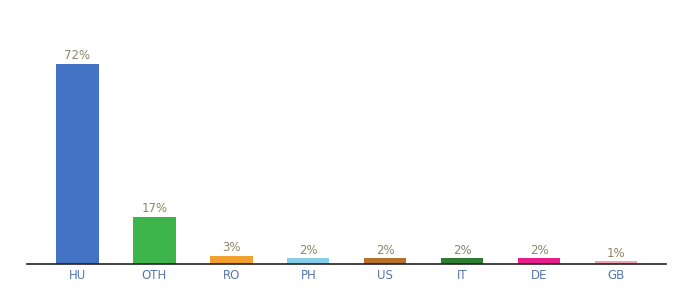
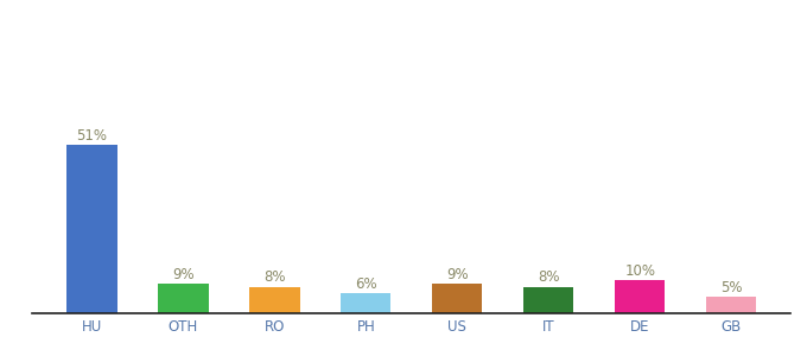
HU: 72% -> 51%
OTH: 17% -> 9%
RO: 3% -> 8%
PH: 2% -> 6%
US: 2% -> 9%
IT: 2% -> 8%
DE: 2% -> 10%
GB: 1% -> 5%
